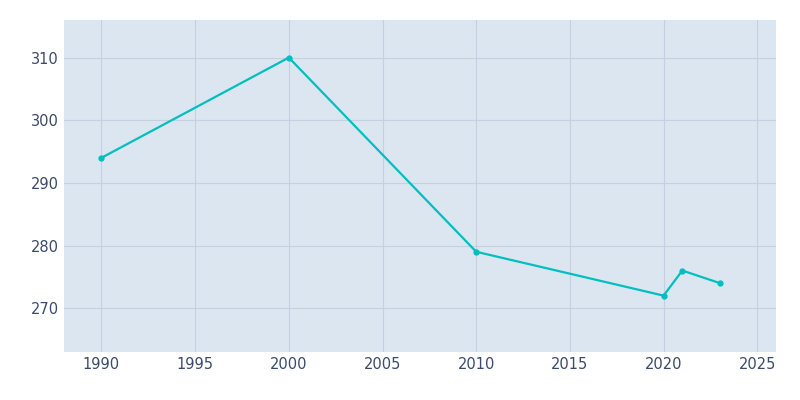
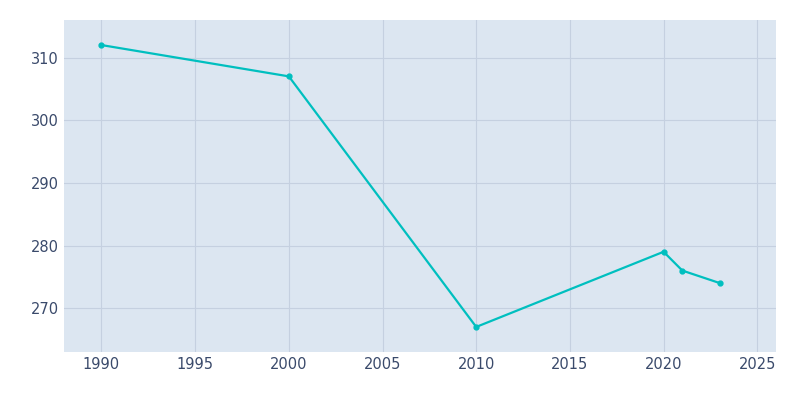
1990: 294 -> 312
2000: 310 -> 307
2010: 279 -> 267
2020: 272 -> 279
